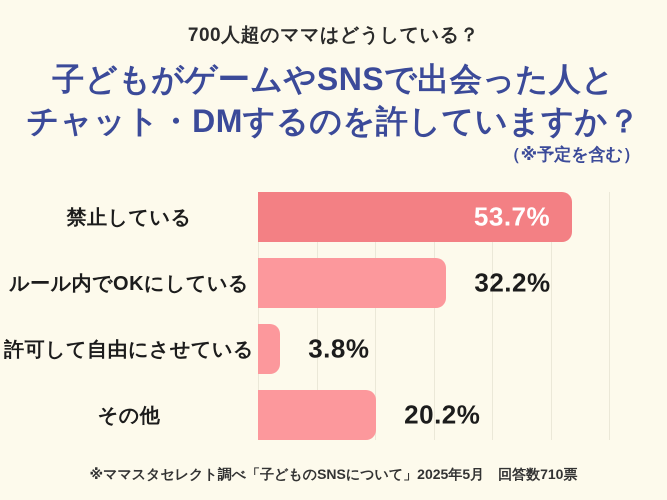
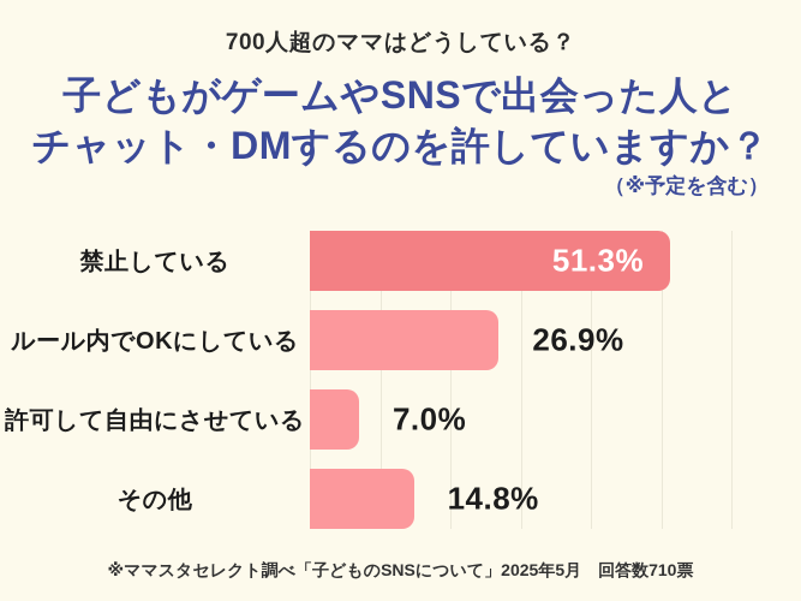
禁止している: 53.7% -> 51.3%
ルール内でOKにしている: 32.2% -> 26.9%
許可して自由にさせている: 3.8% -> 7.0%
その他: 20.2% -> 14.8%
